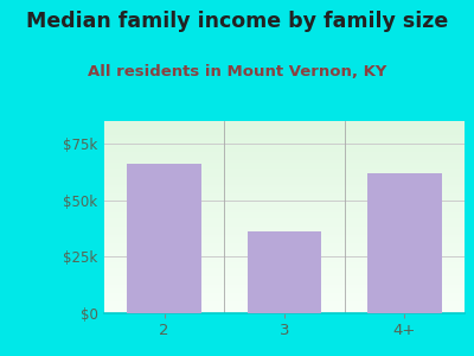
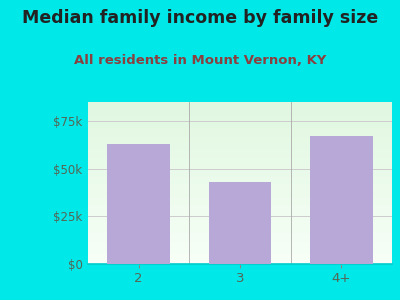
2: $66k -> $63k
3: $36k -> $43k
4+: $62k -> $67k
